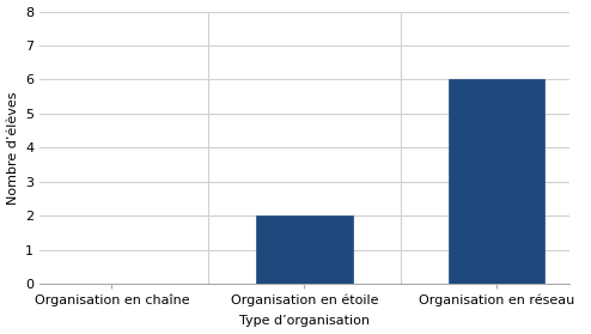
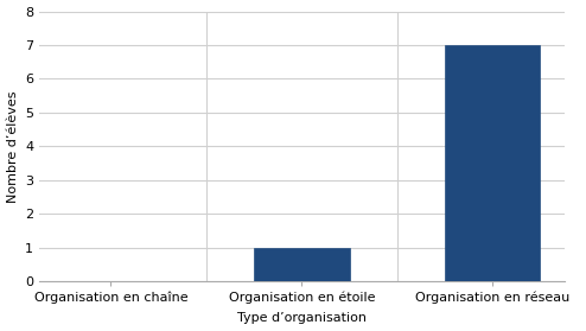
Organisation en étoile: 2 -> 1
Organisation en réseau: 6 -> 7
